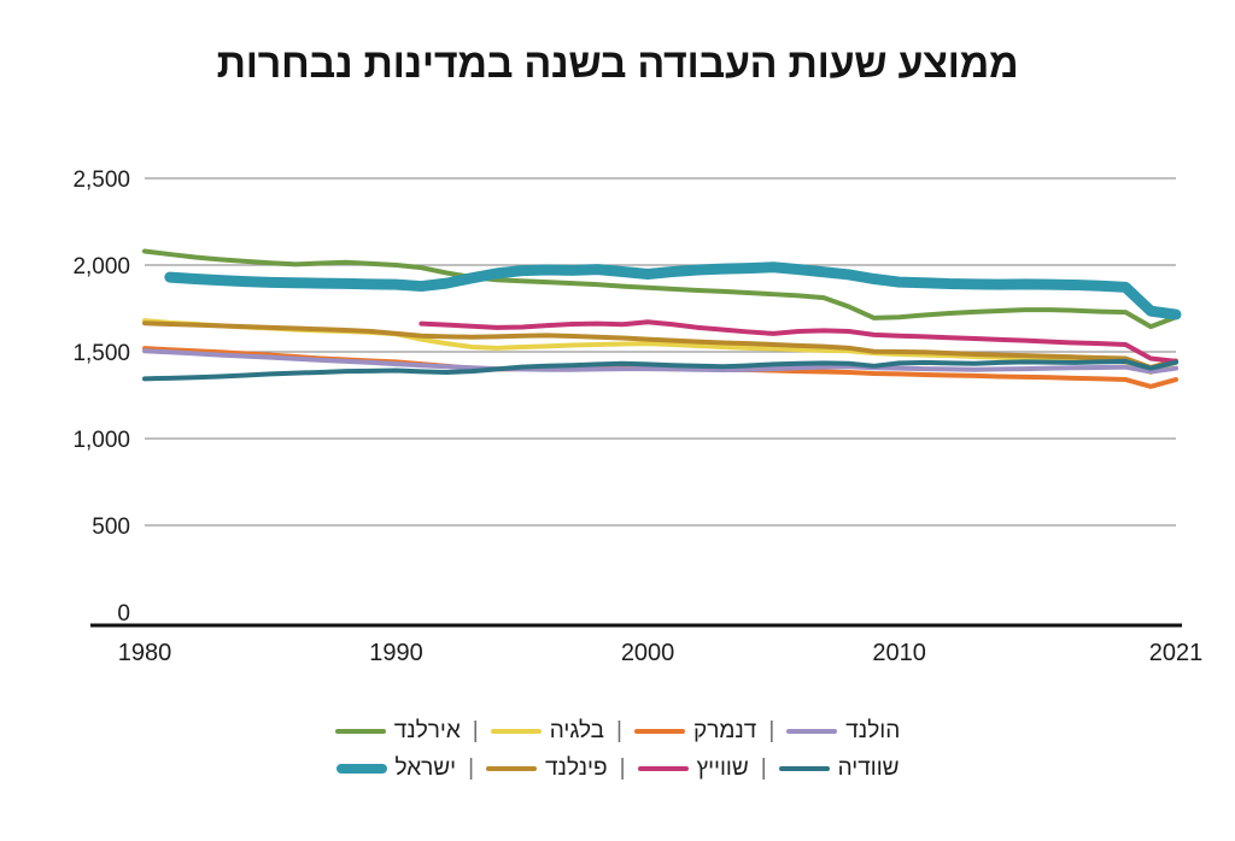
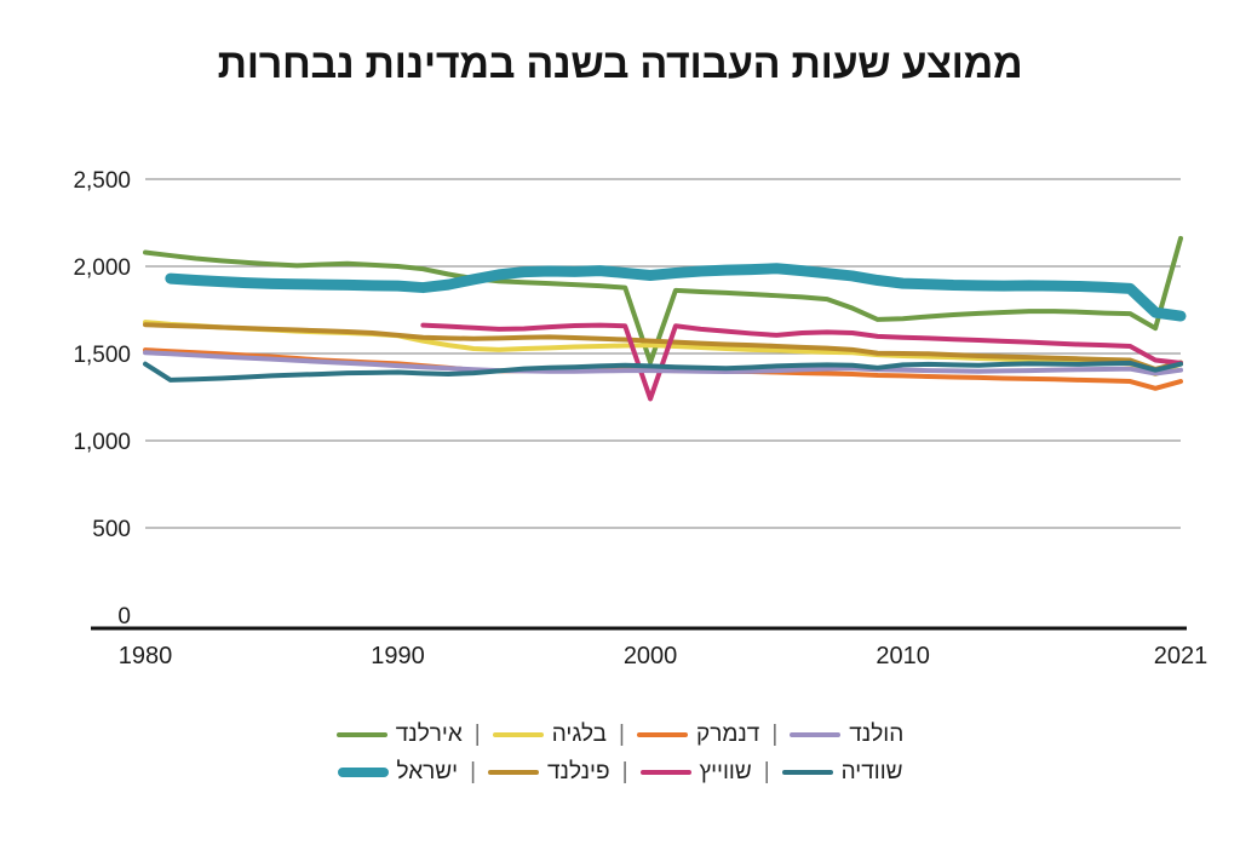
שוודיה/1980: 1340 -> 1440
אירלנד/2000: 1870 -> 1450
שווייץ/2000: 1670 -> 1240
אירלנד/2021: 1700 -> 2160
